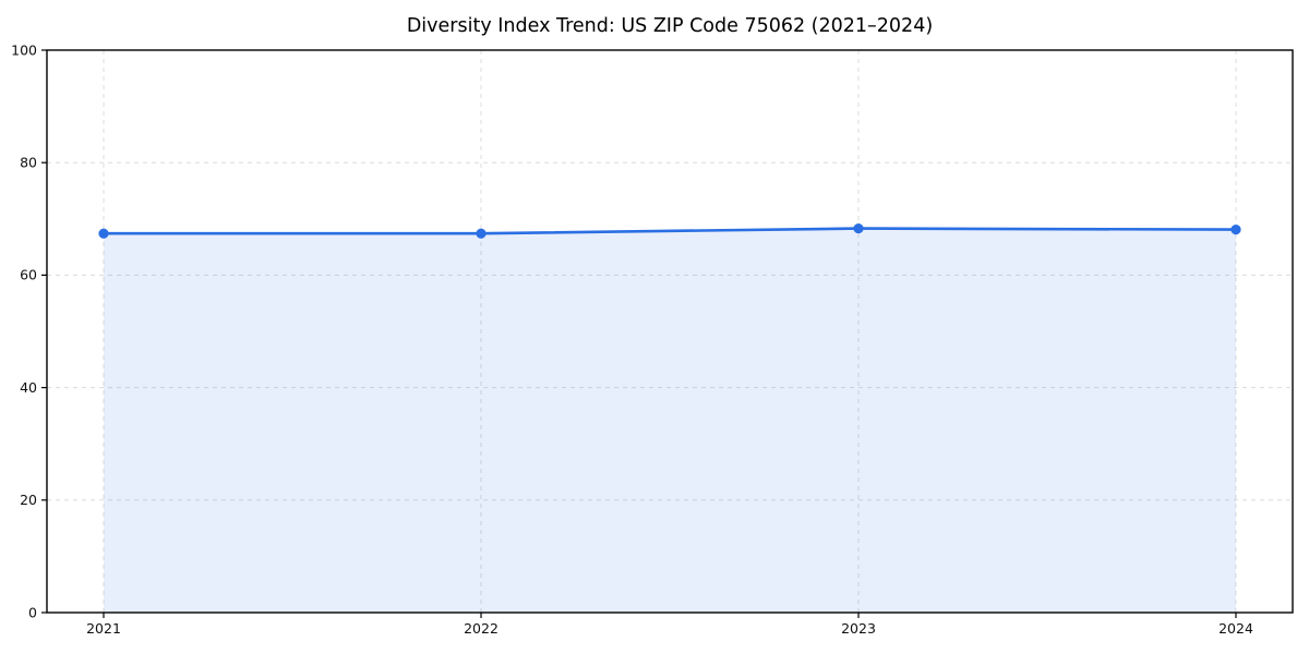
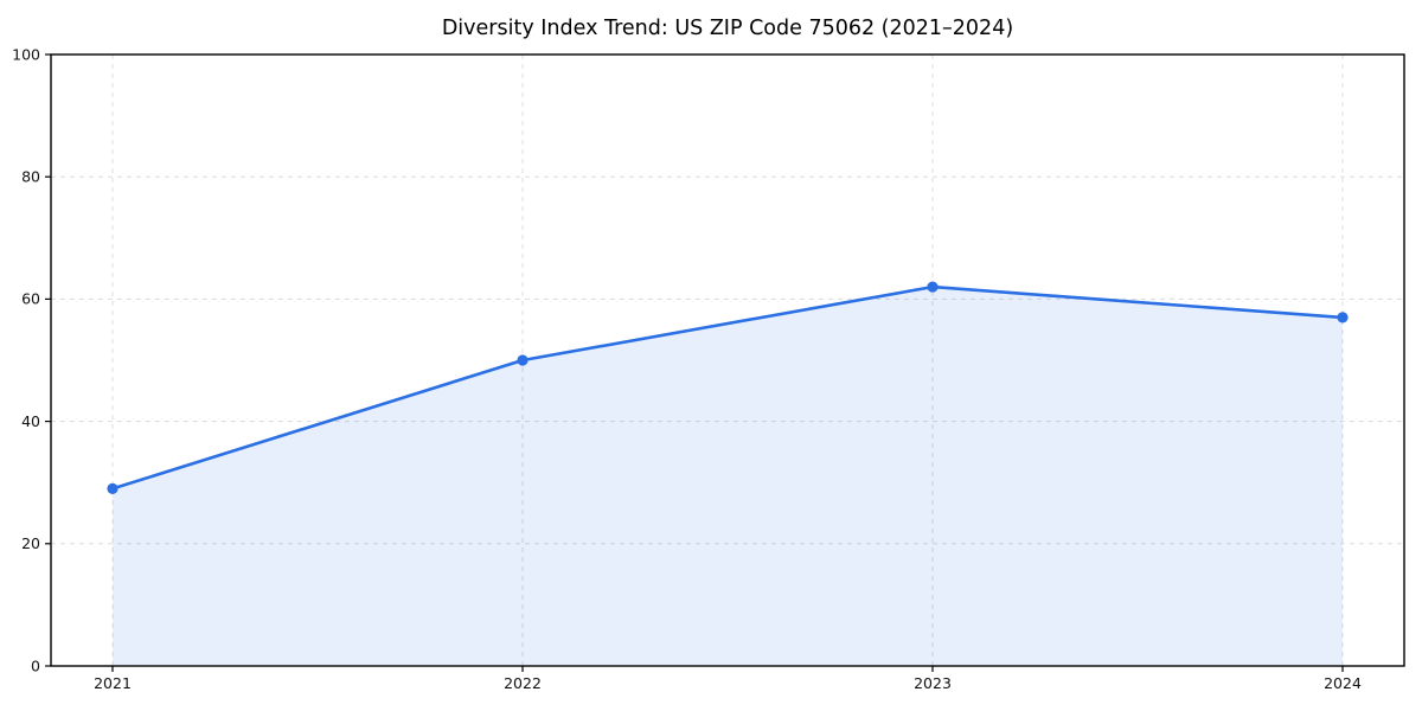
2021: 67 -> 29
2022: 67 -> 50
2023: 68 -> 62
2024: 68 -> 57
